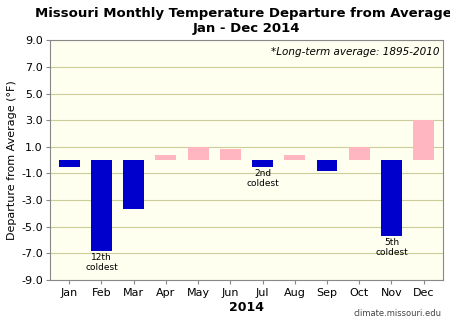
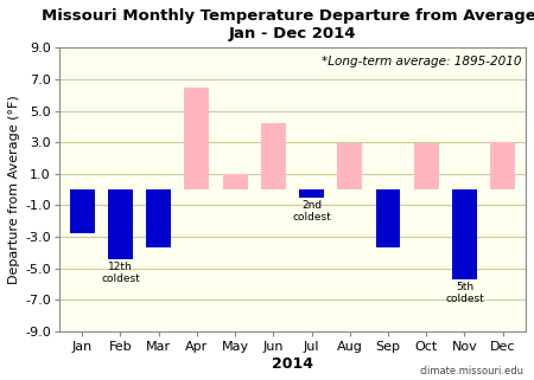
Jan: -0.5 -> -2.8
Feb: -6.8 -> -4.4
Apr: 0.4 -> 6.5
Jun: 0.8 -> 4.2
Aug: 0.4 -> 2.9
Sep: -0.8 -> -3.7
Oct: 1.0 -> 2.9
